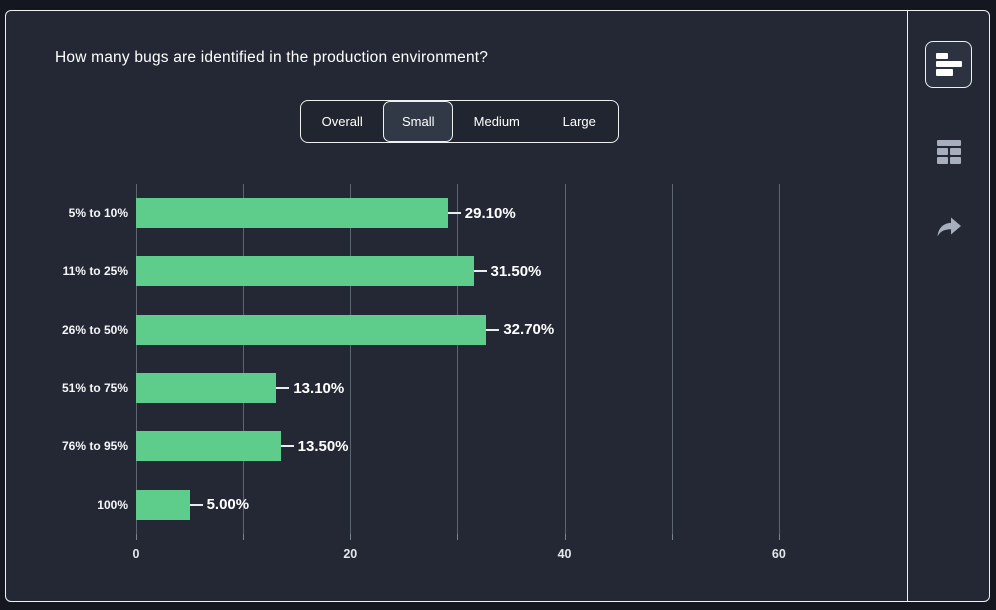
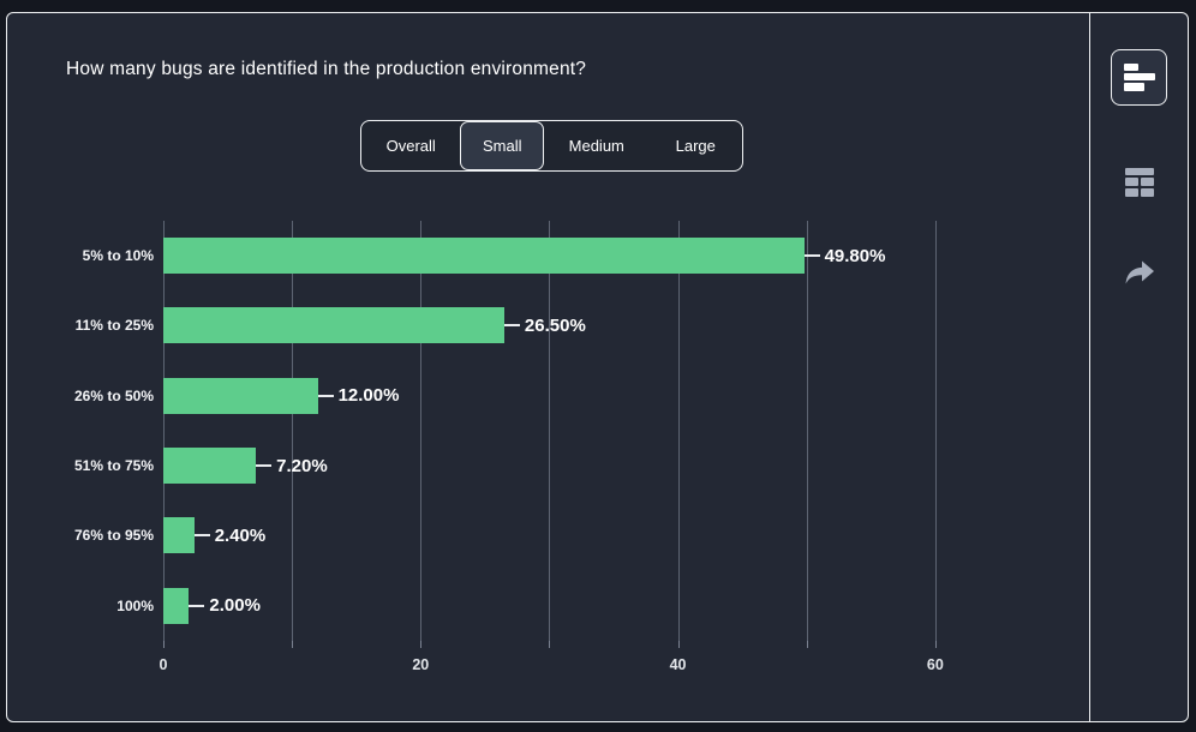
5% to 10%: 29.10% -> 49.80%
11% to 25%: 31.50% -> 26.50%
26% to 50%: 32.70% -> 12.00%
51% to 75%: 13.10% -> 7.20%
76% to 95%: 13.50% -> 2.40%
100%: 5.00% -> 2.00%
